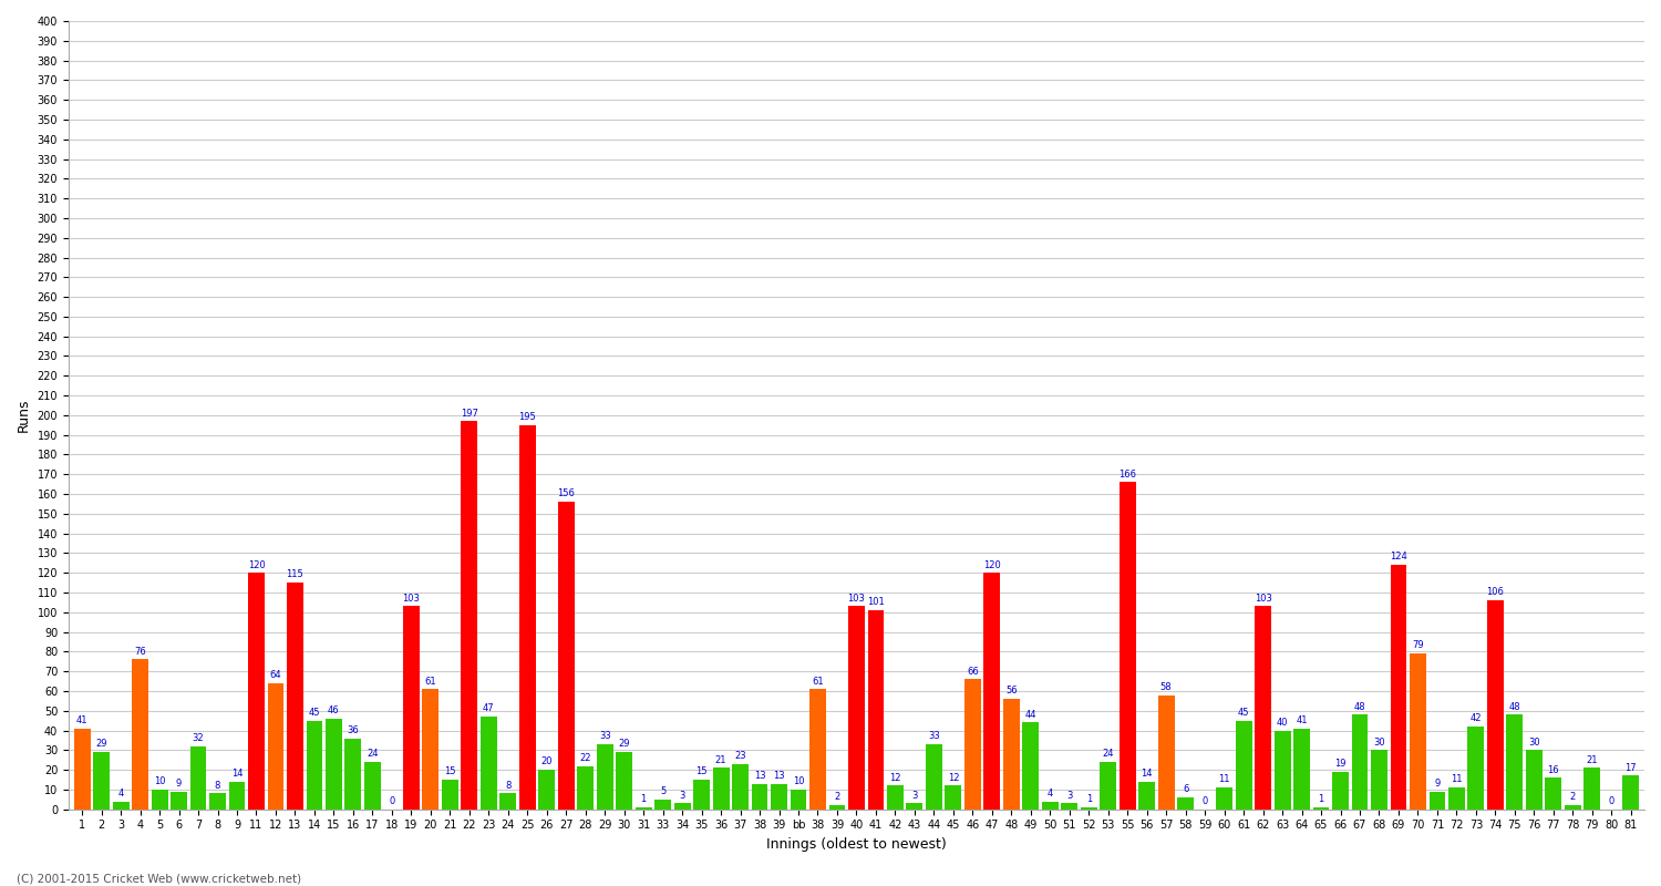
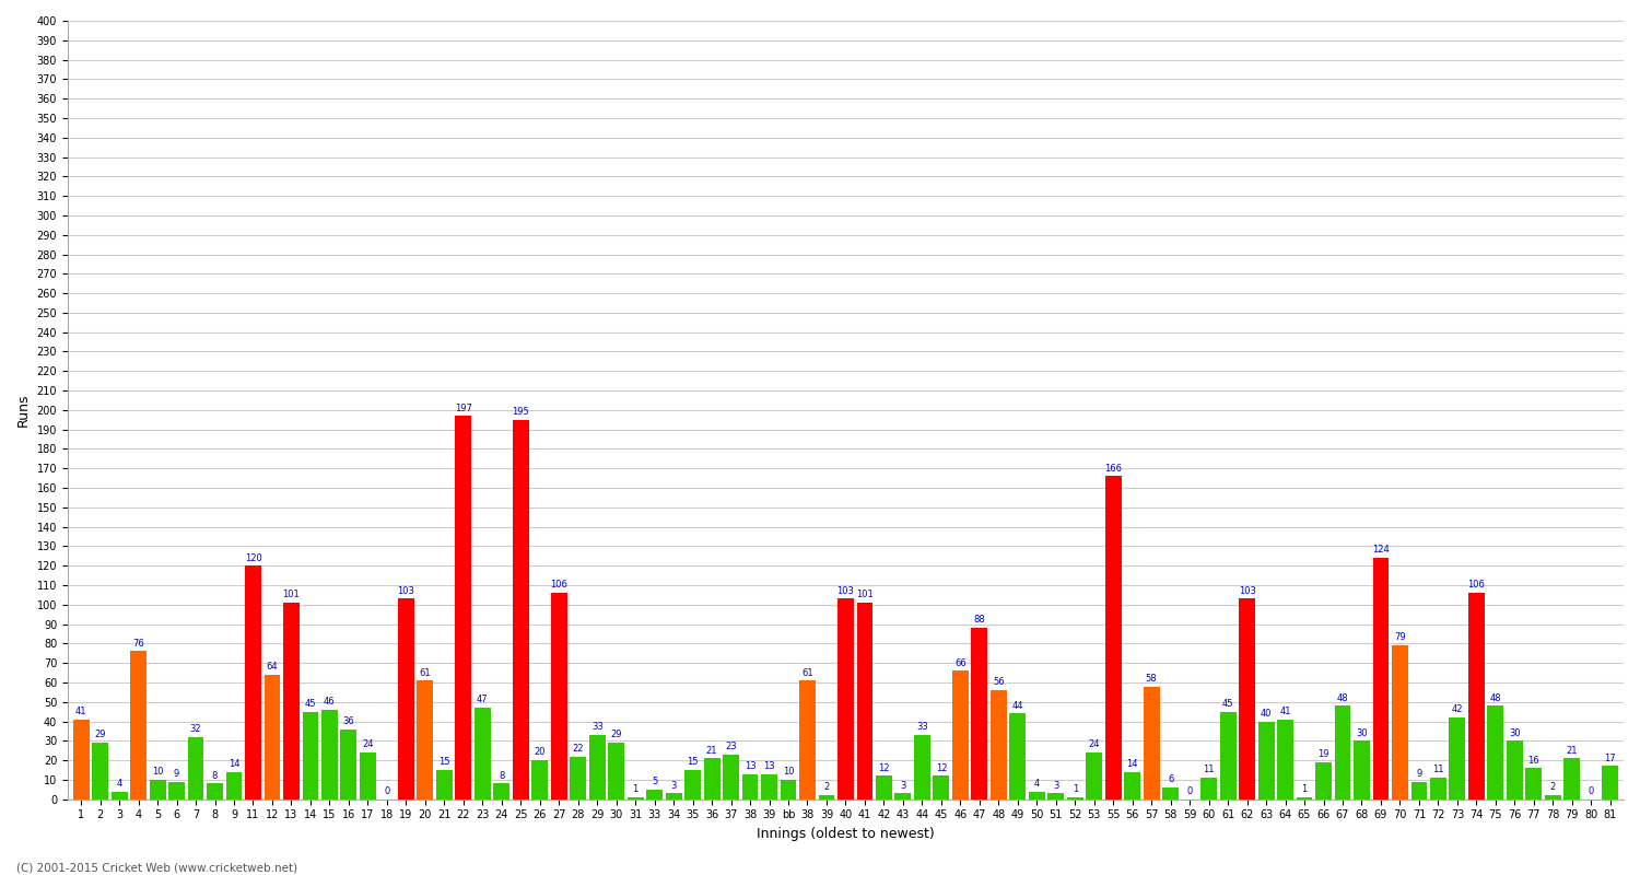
13: 115 -> 101
27: 156 -> 106
47: 120 -> 88
